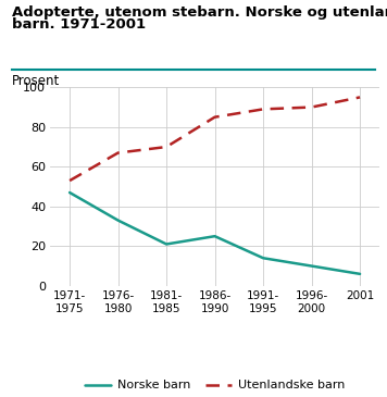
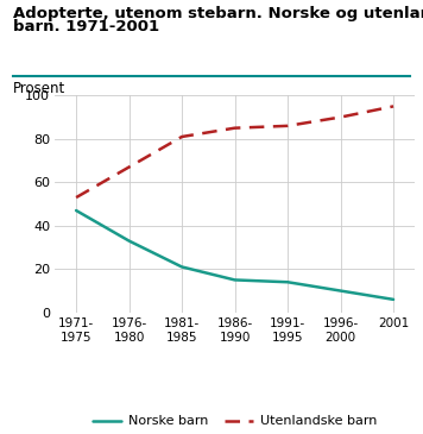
Utenlandske barn/1981- 1985: 70 -> 81
Norske barn/1986- 1990: 25 -> 15
Utenlandske barn/1991- 1995: 89 -> 86
